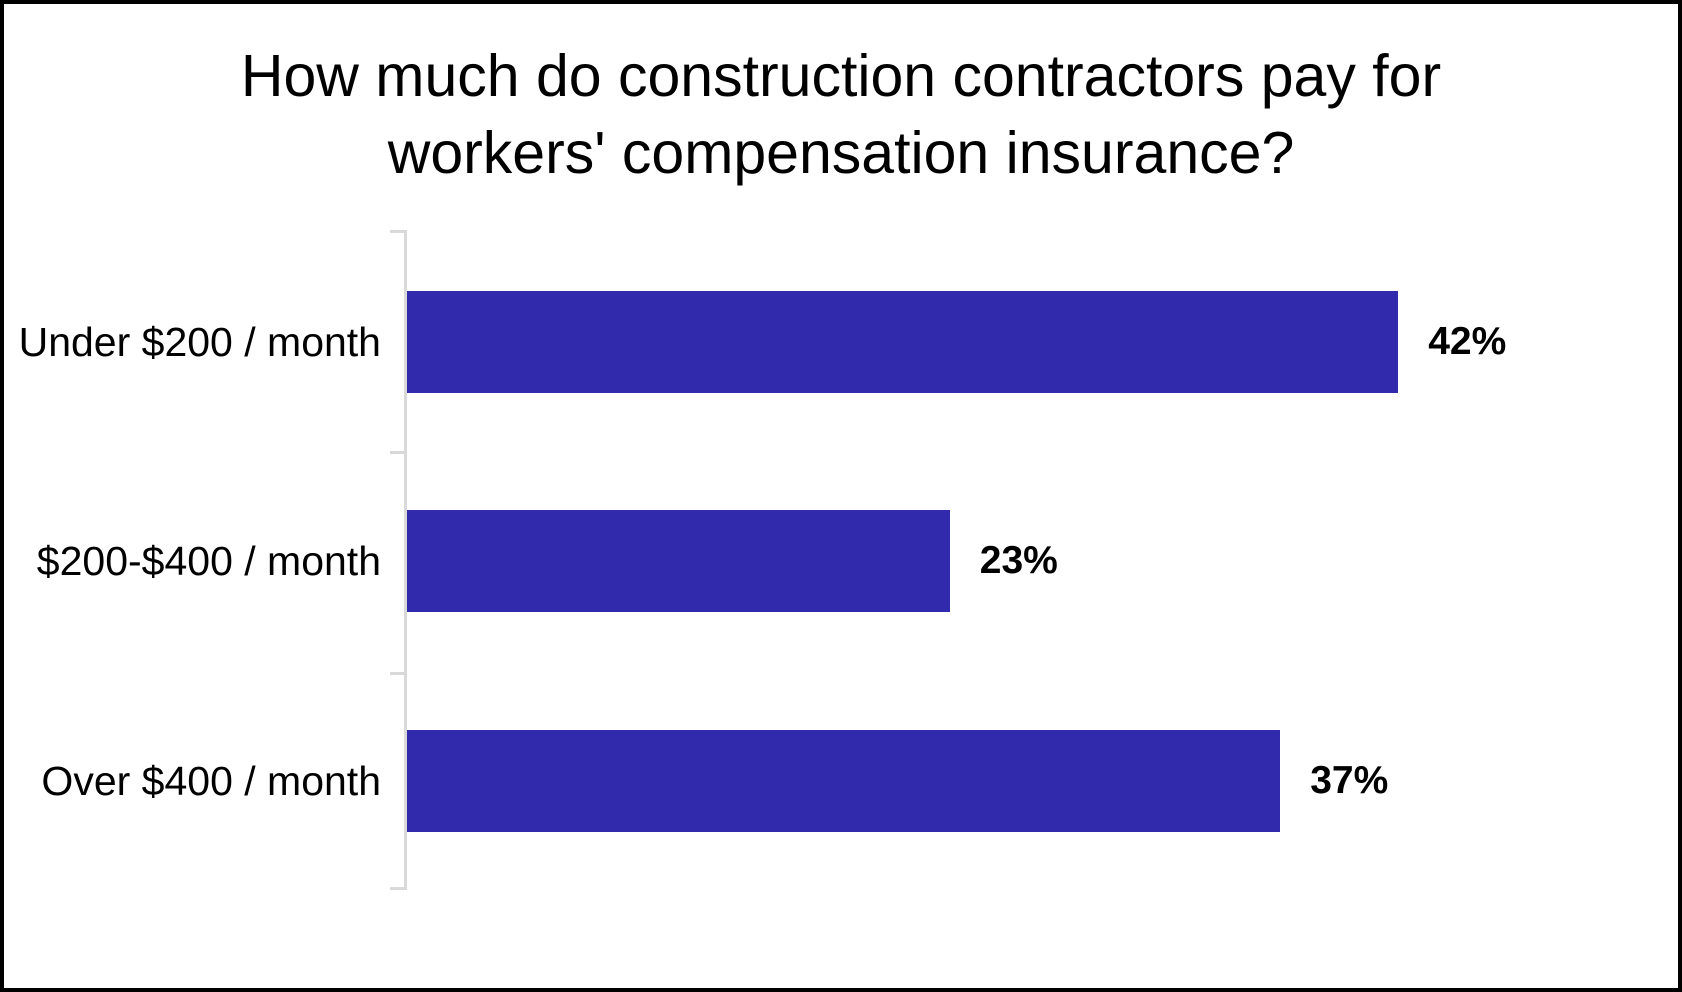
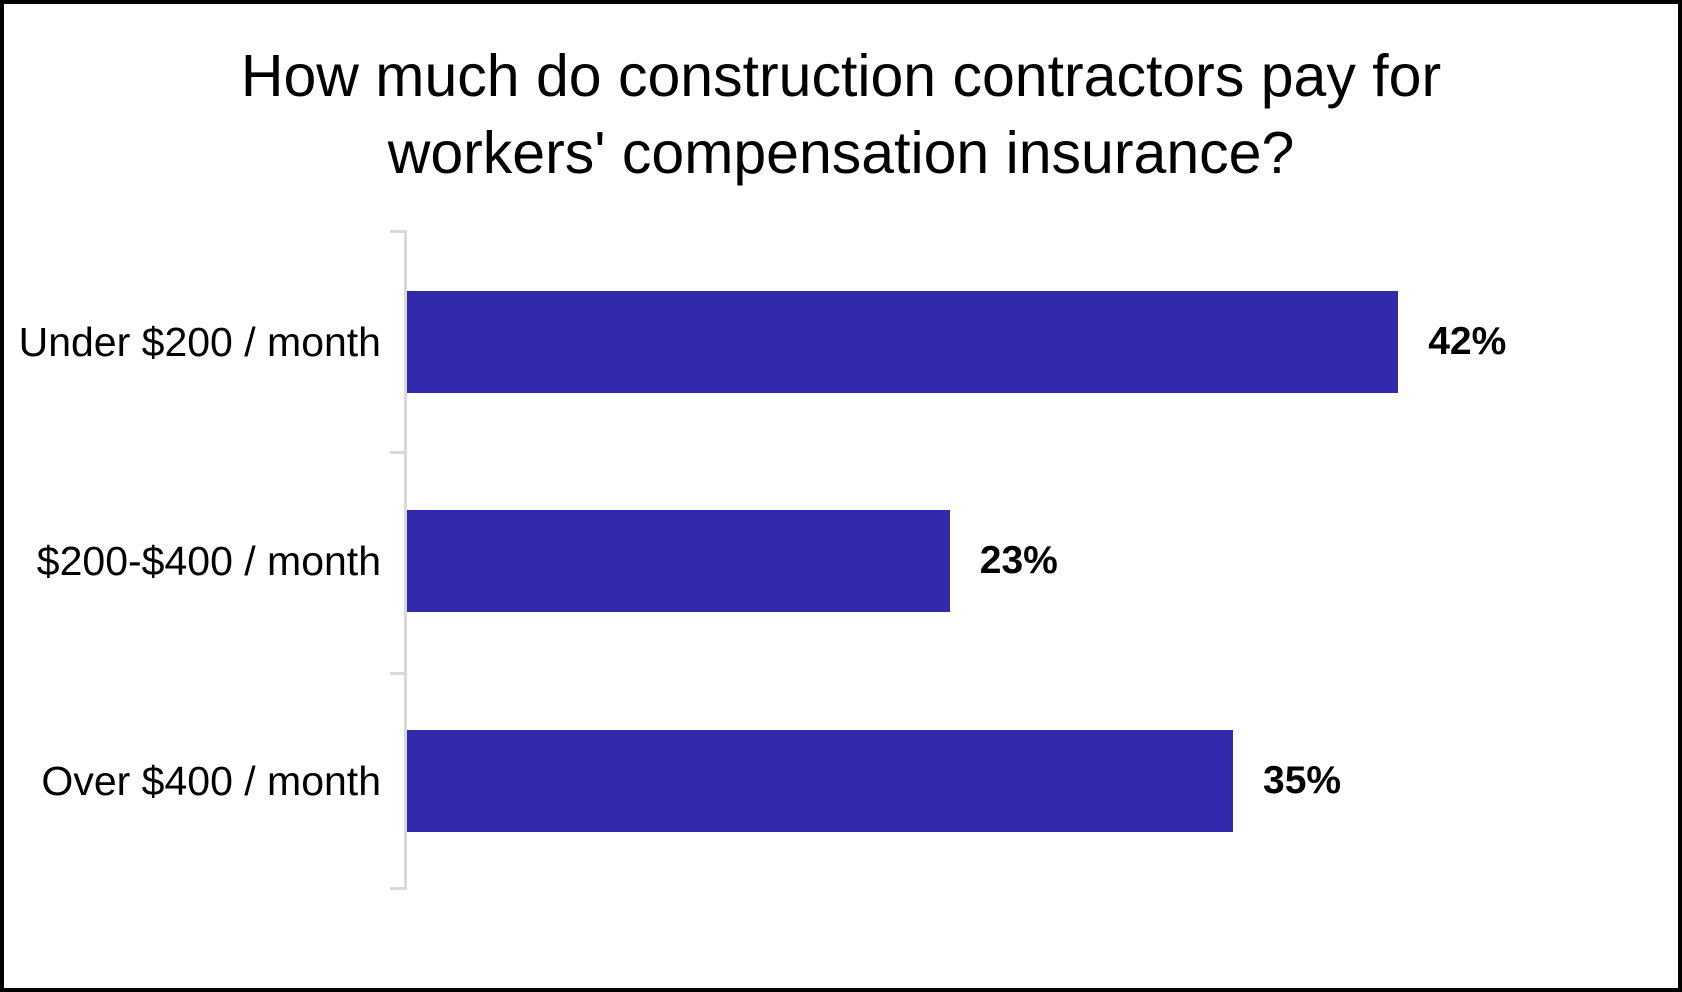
Over $400 / month: 37% -> 35%
